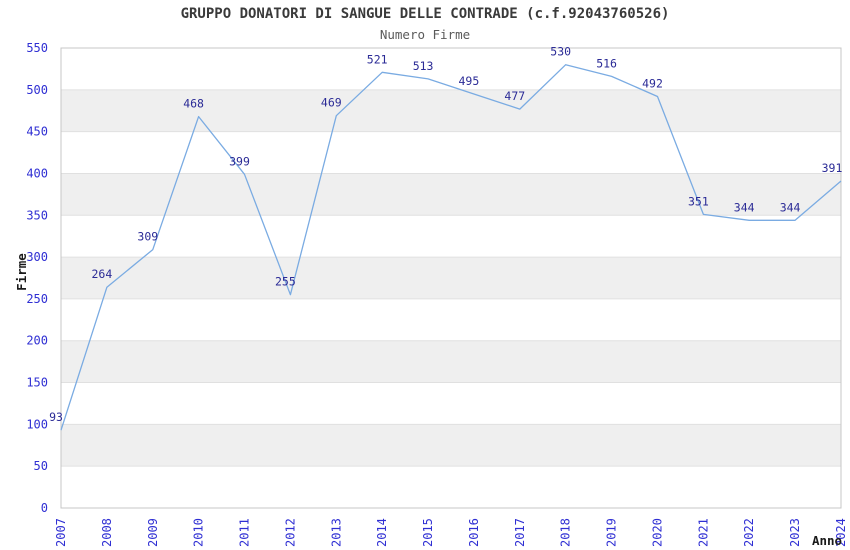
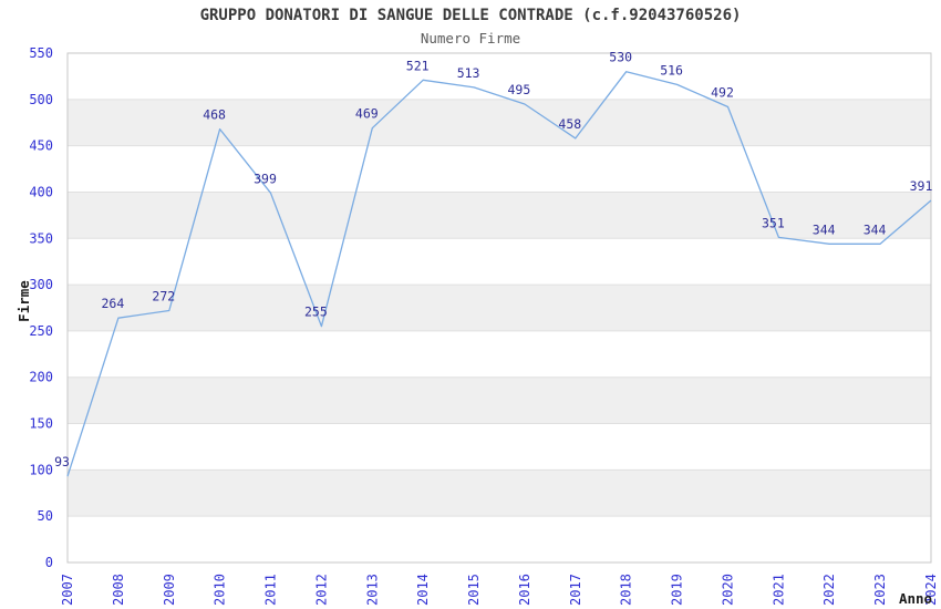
2009: 309 -> 272
2017: 477 -> 458
